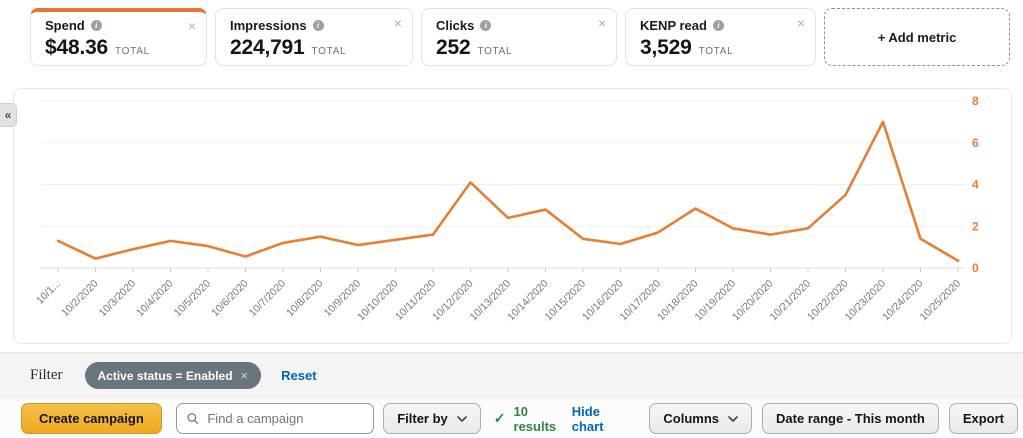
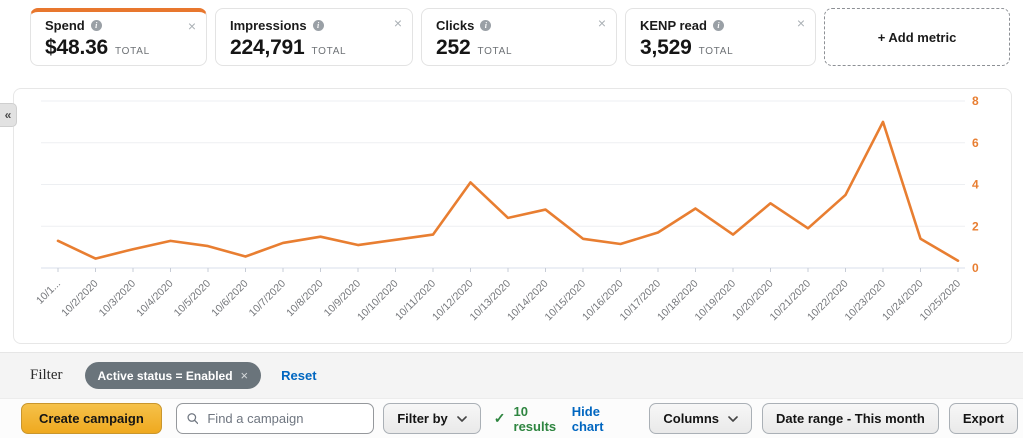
10/19/2020: 1.9 -> 1.6
10/20/2020: 1.6 -> 3.1
